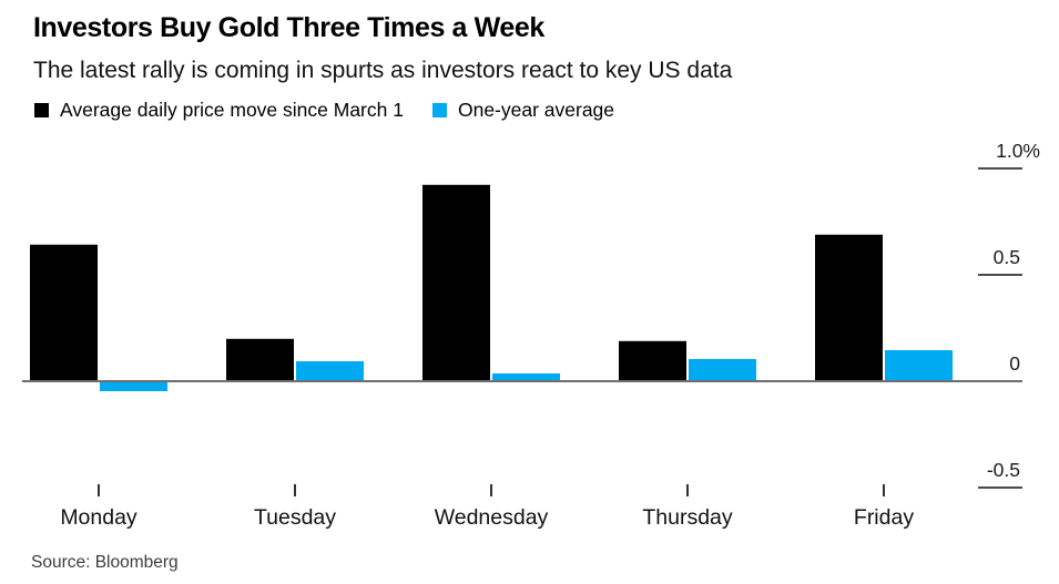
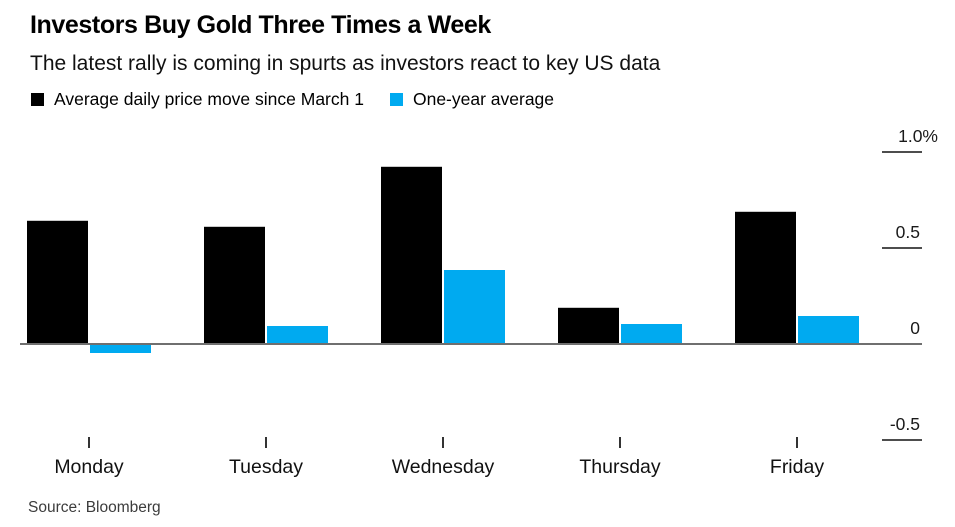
Average daily price move since March 1/Tuesday: 0.20 -> 0.61
One-year average/Wednesday: 0.03 -> 0.38
